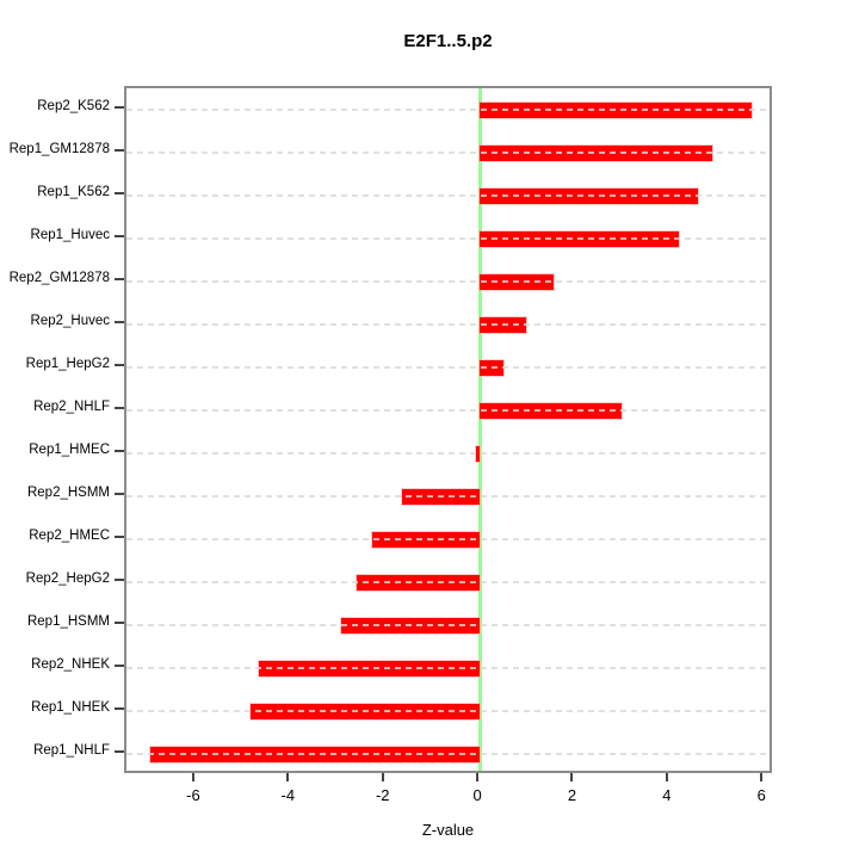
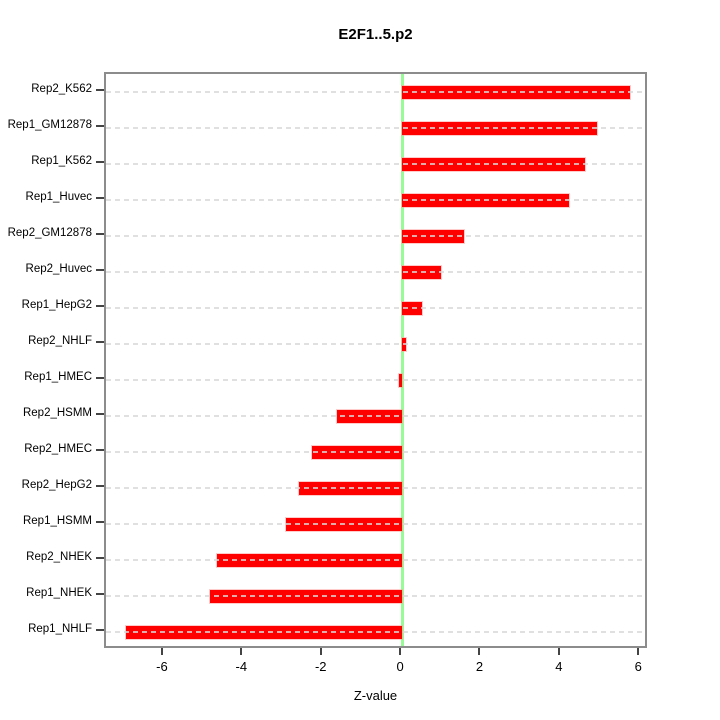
Rep2_NHLF: 3.0 -> 0.1
